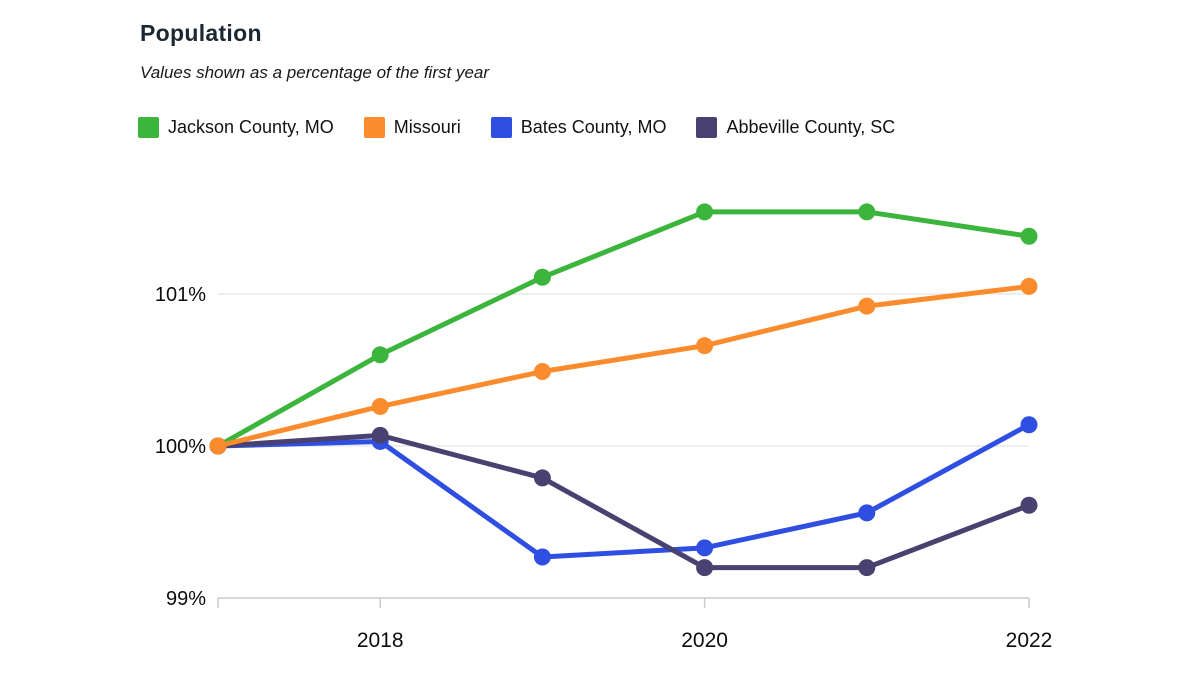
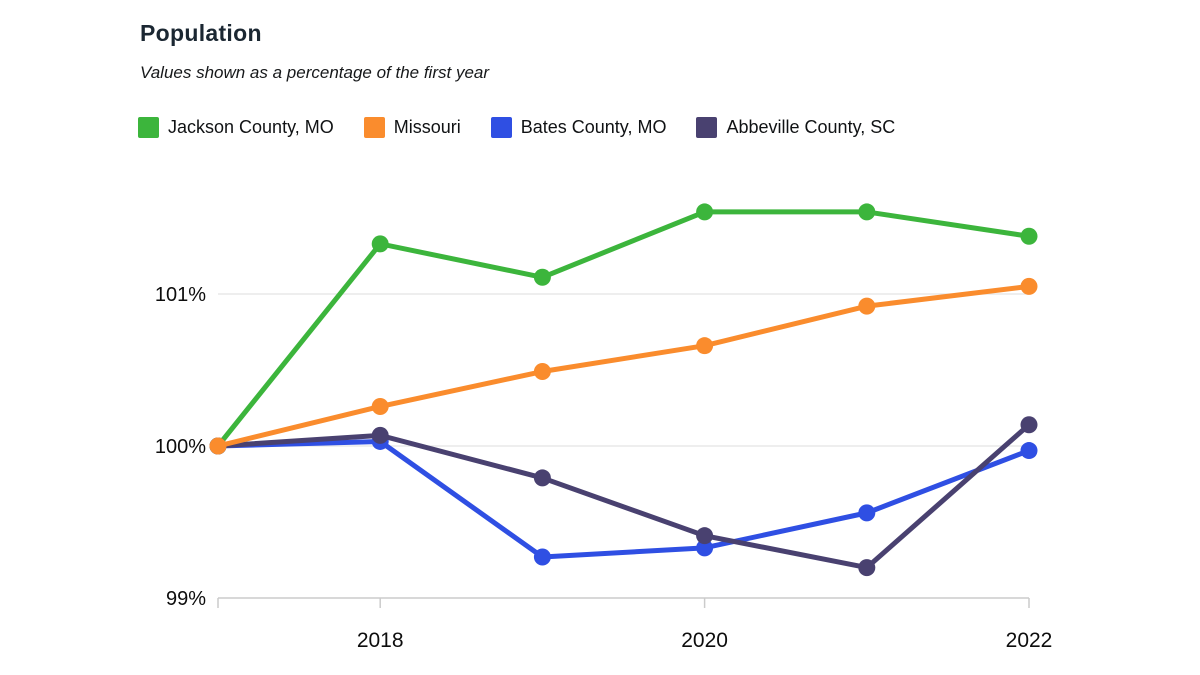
Jackson County, MO/2018: 100.60% -> 101.33%
Abbeville County, SC/2020: 99.20% -> 99.41%
Bates County, MO/2022: 100.14% -> 99.97%
Abbeville County, SC/2022: 99.61% -> 100.14%
